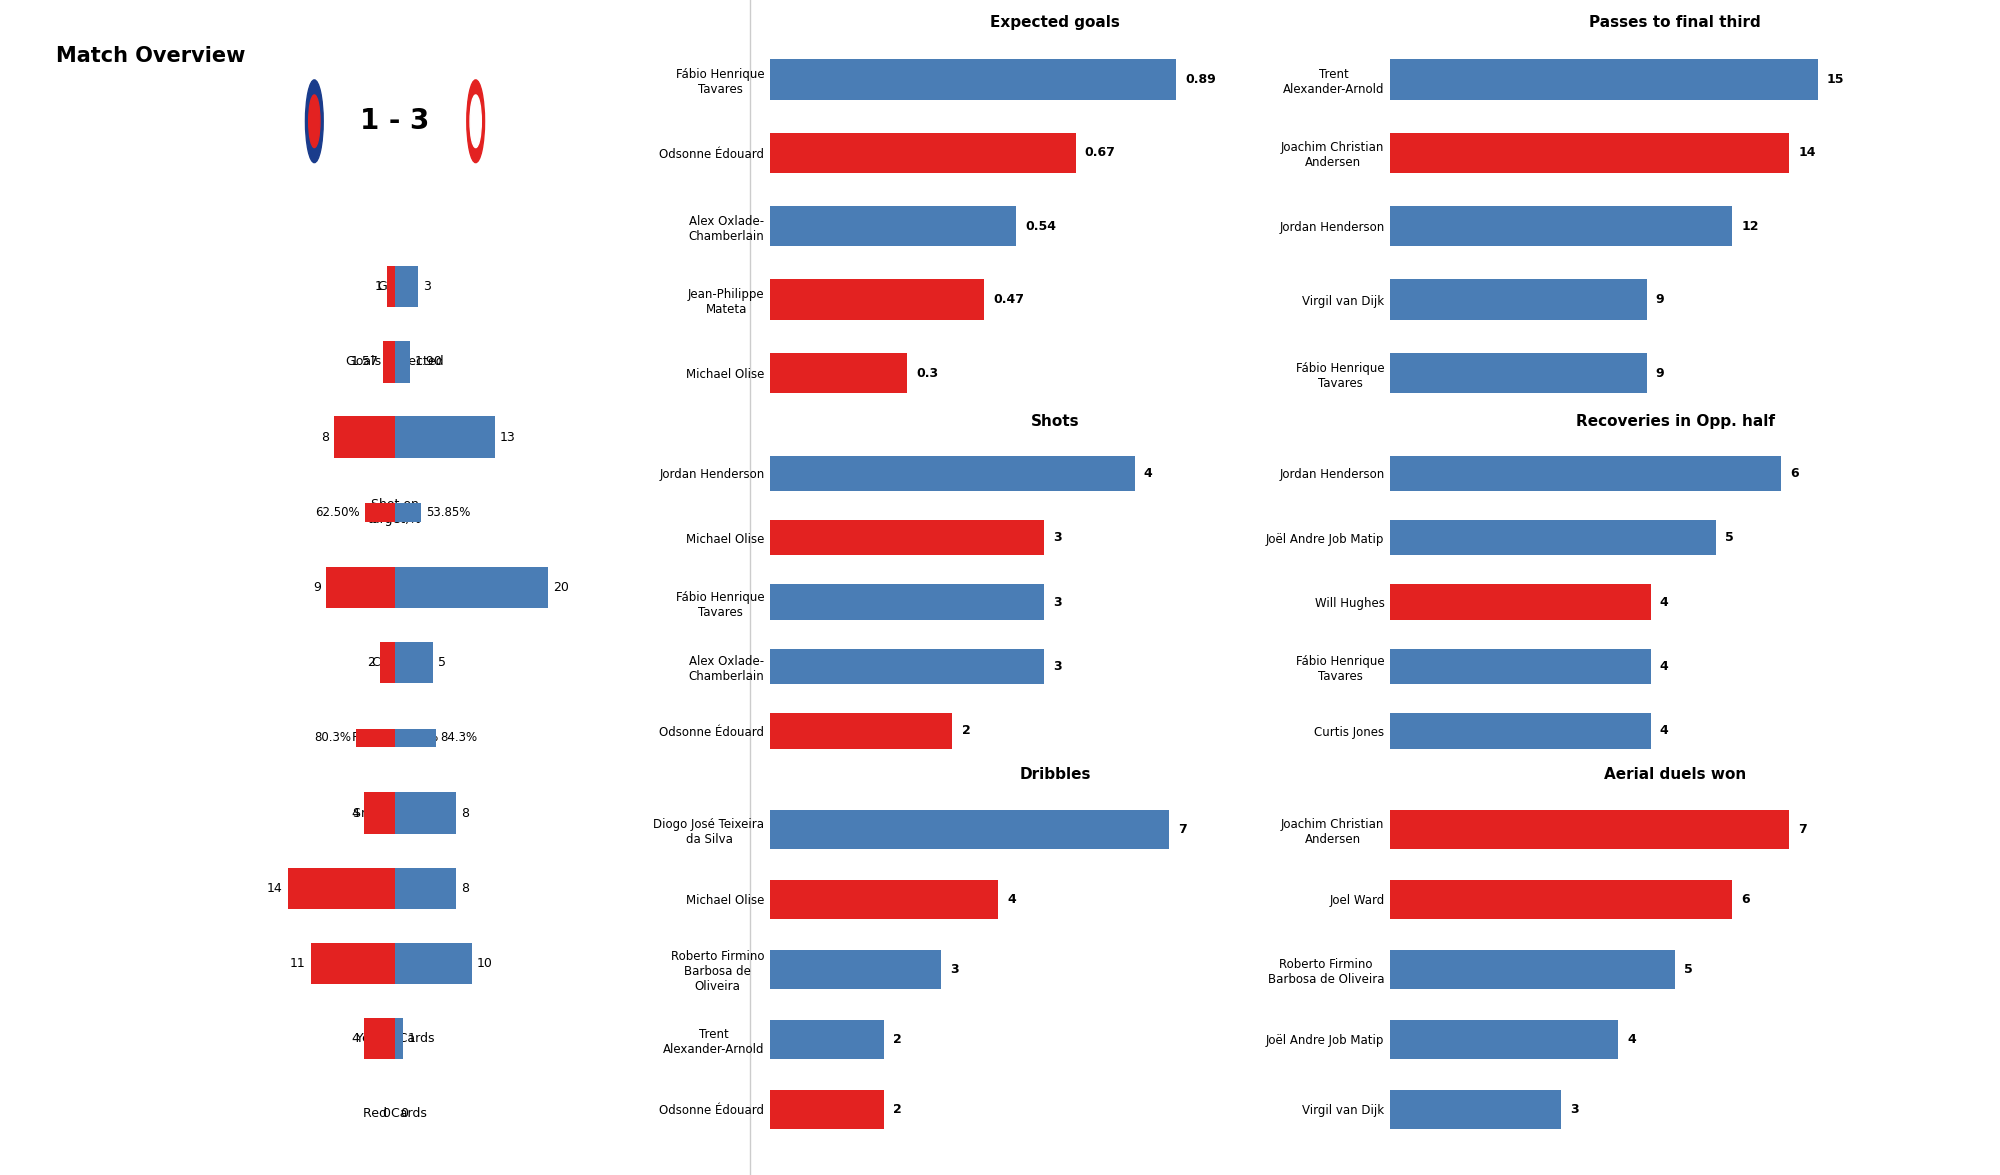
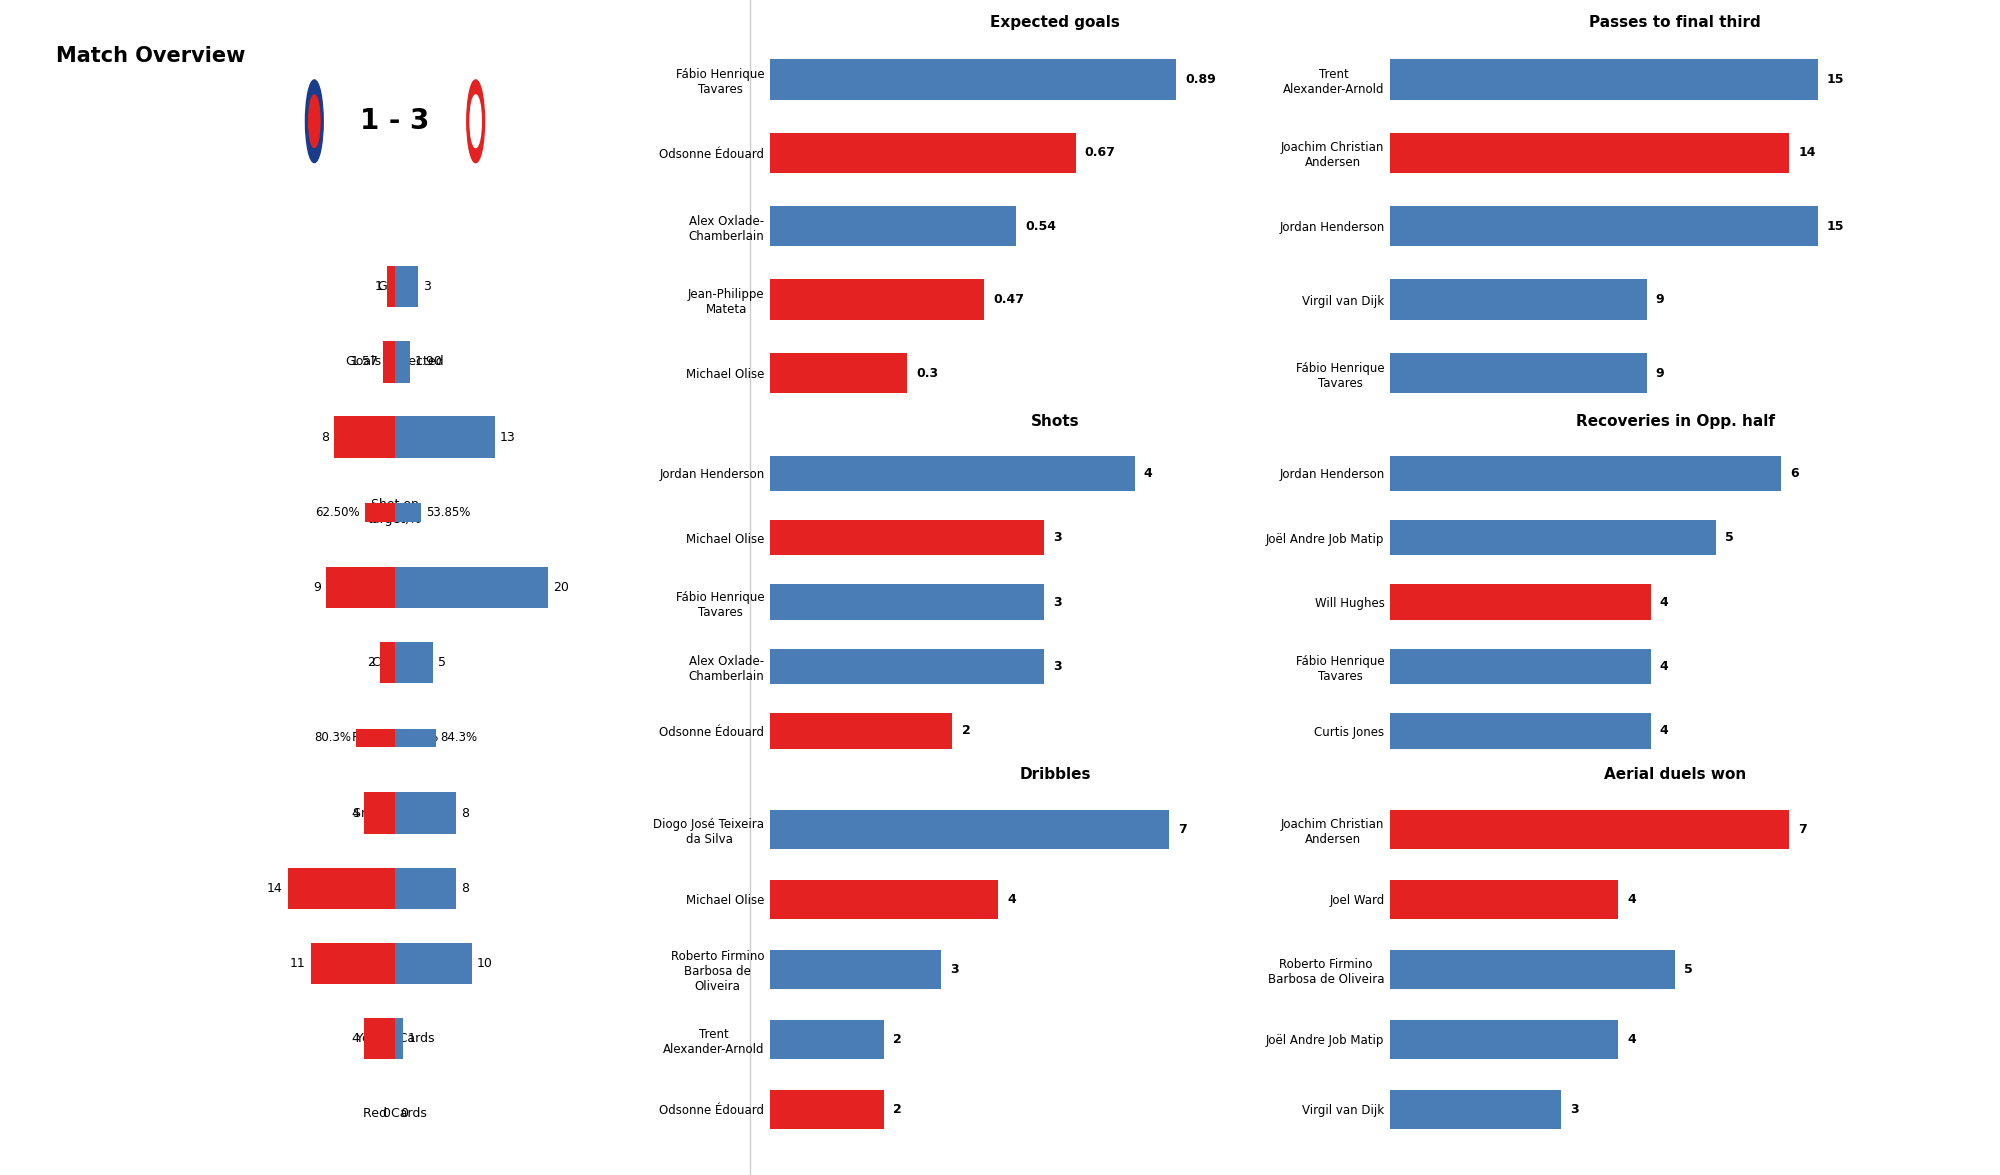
Passes to final third/Jordan Henderson: 12 -> 15
Aerial duels won/Joel Ward: 6 -> 4
